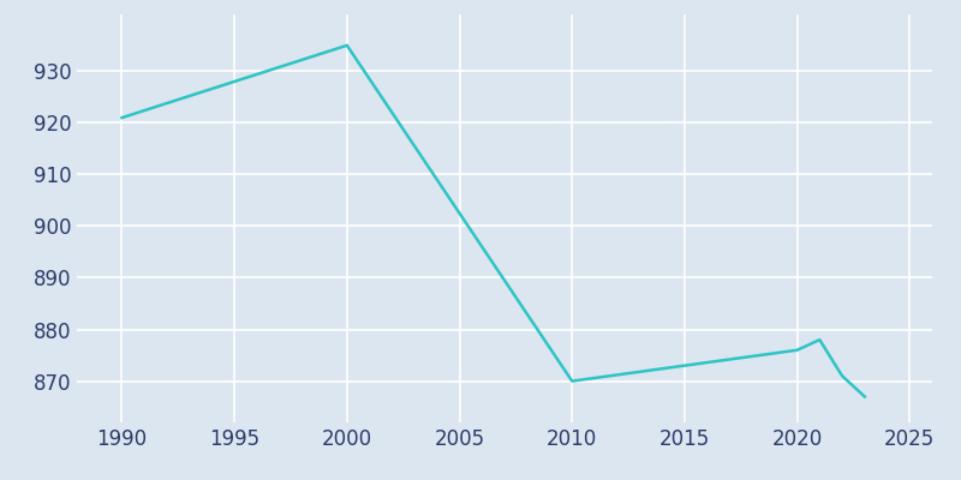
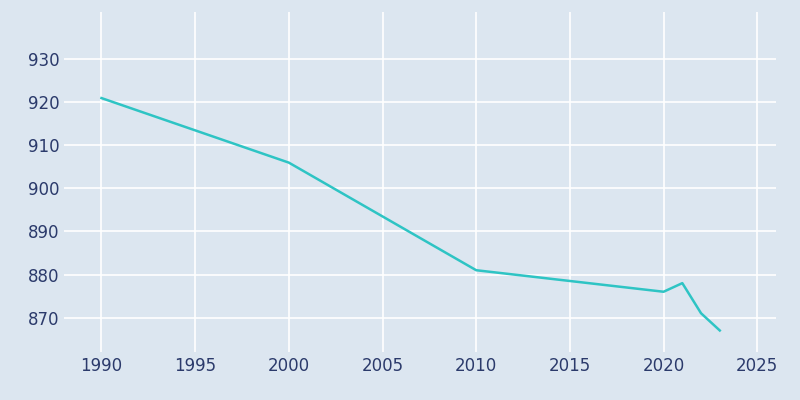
2000: 935 -> 906
2010: 870 -> 881
